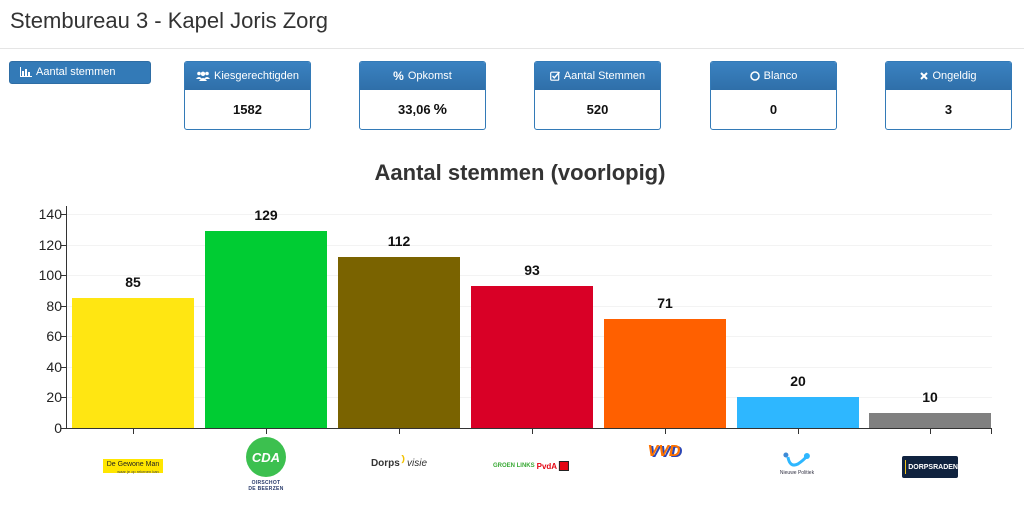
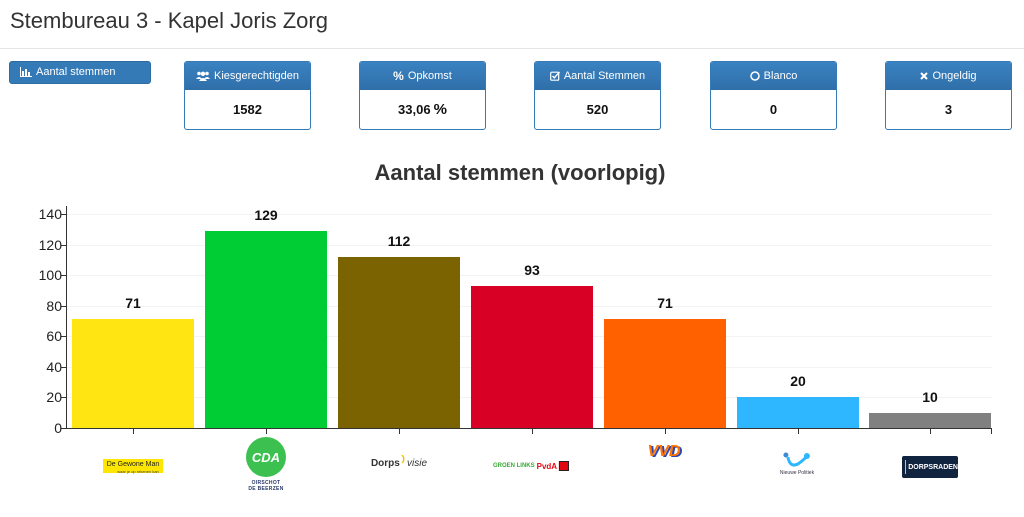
De Gewone Man: 85 -> 71
